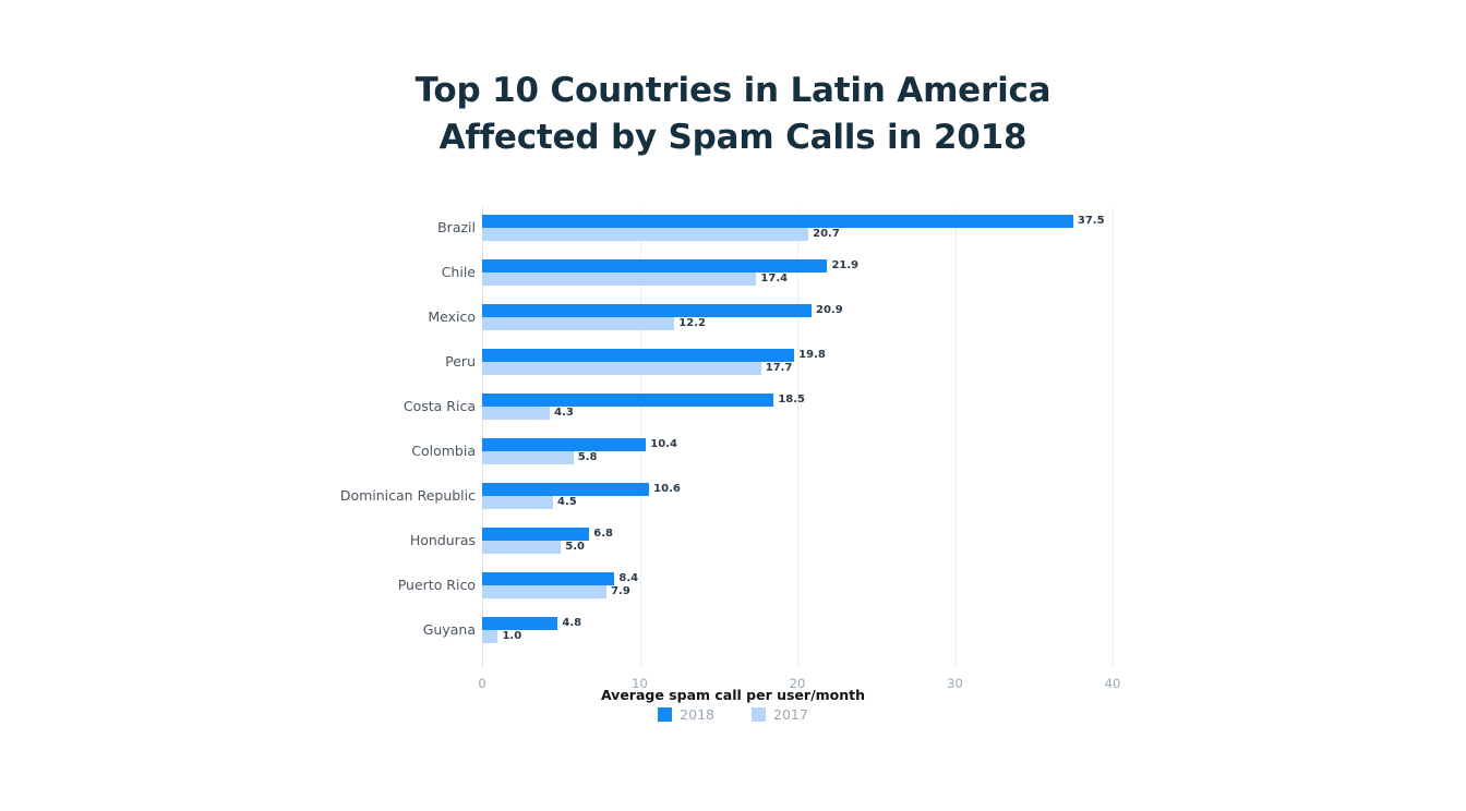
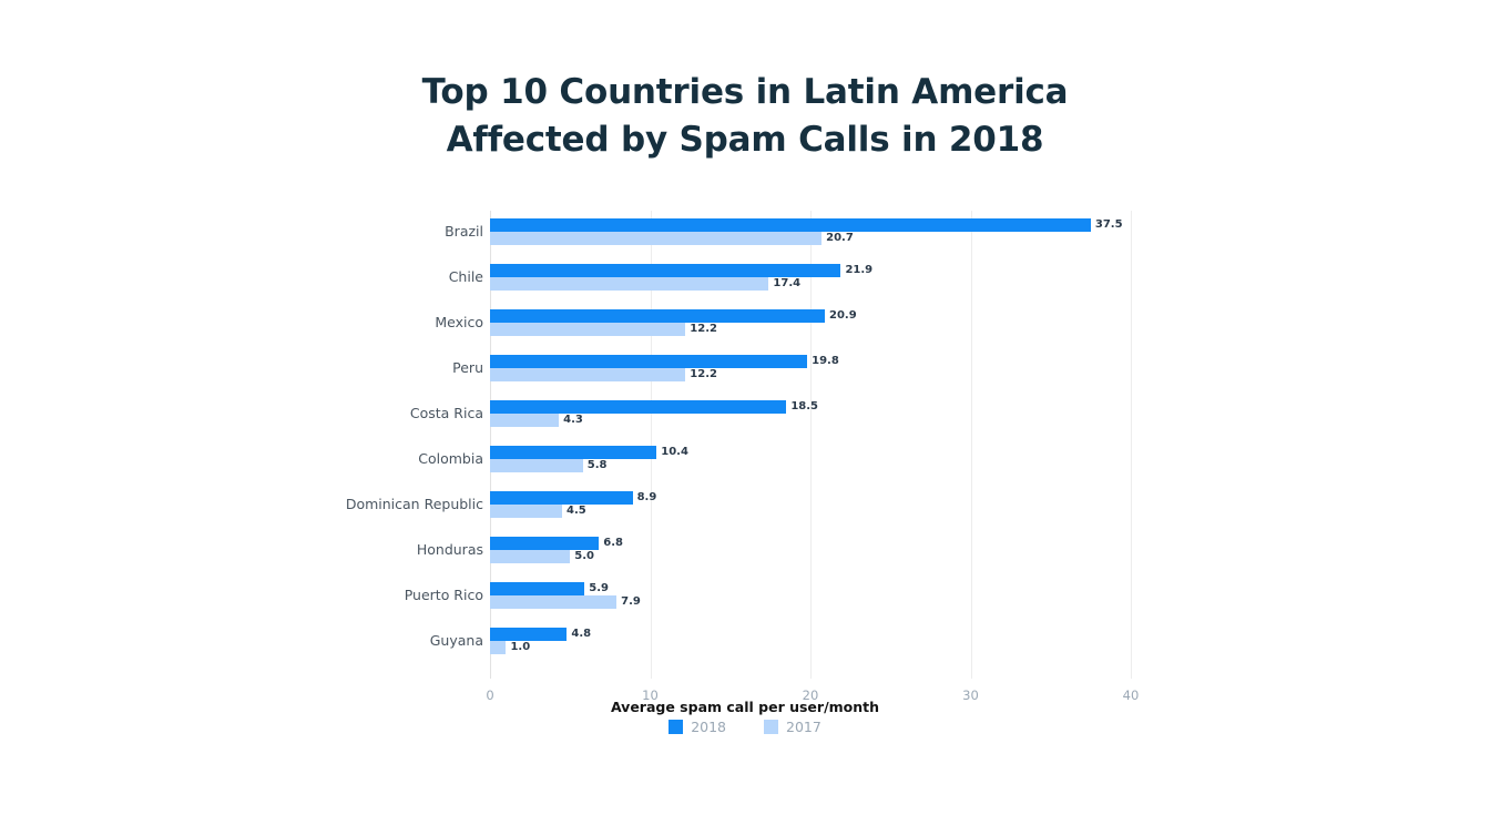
2017/Peru: 17.7 -> 12.2
2018/Dominican Republic: 10.6 -> 8.9
2018/Puerto Rico: 8.4 -> 5.9
